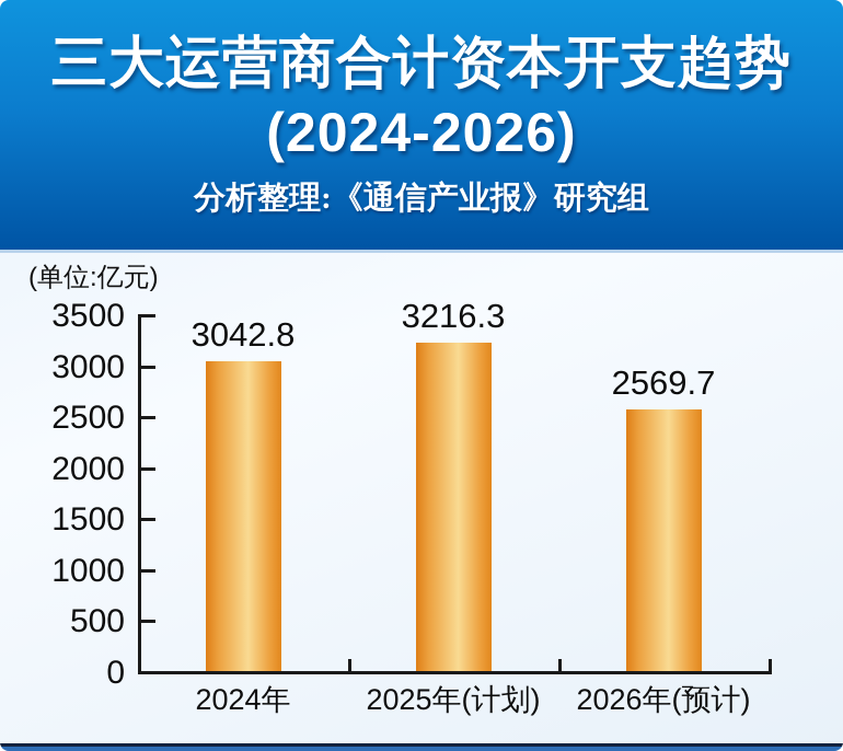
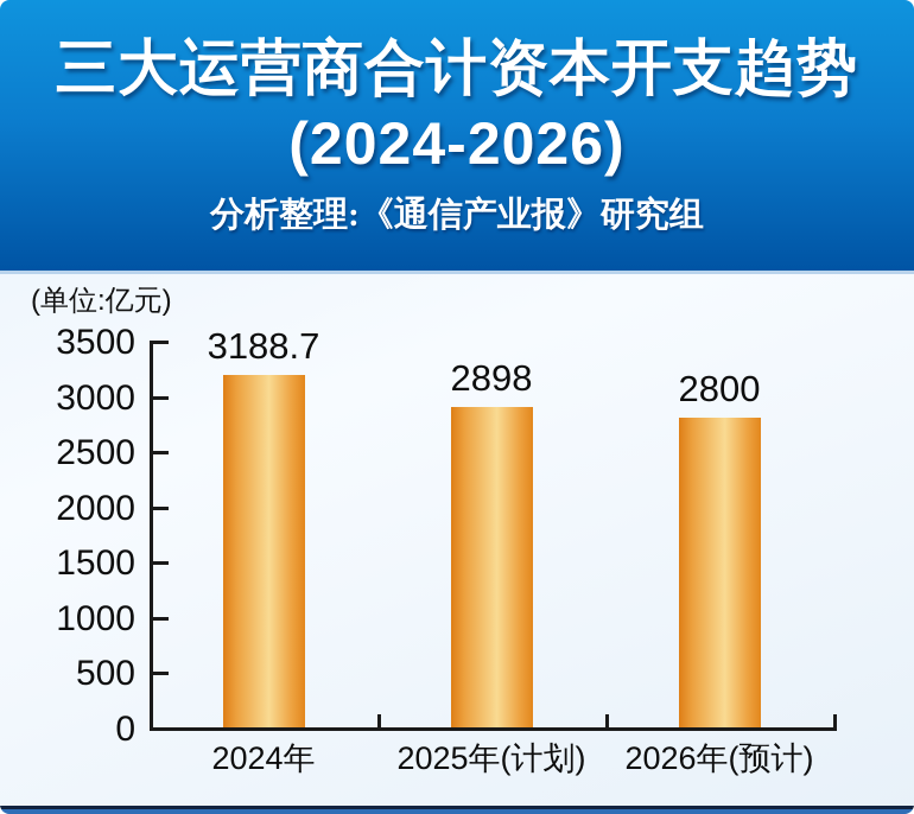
2024年: 3042.8 -> 3188.7
2025年(计划): 3216.3 -> 2898
2026年(预计): 2569.7 -> 2800
